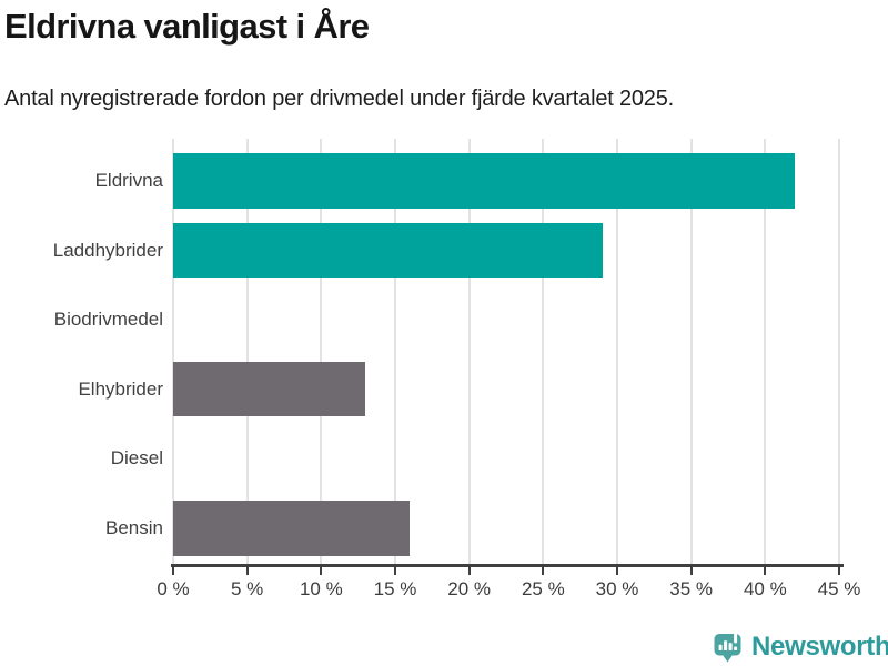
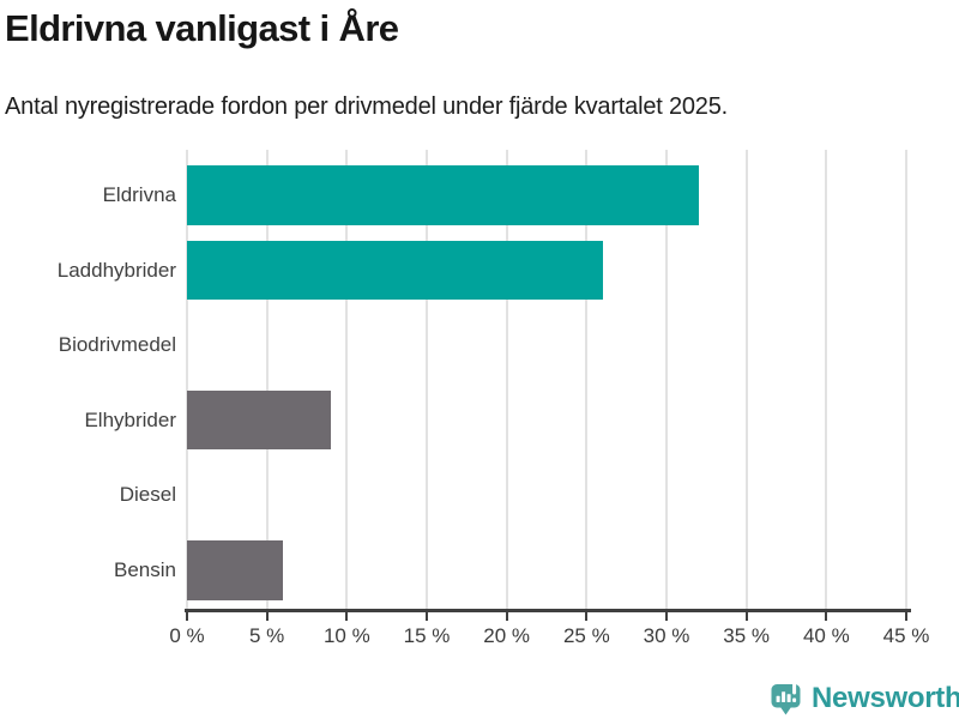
Eldrivna: 42% -> 32%
Laddhybrider: 29% -> 26%
Elhybrider: 13% -> 9%
Bensin: 16% -> 6%
